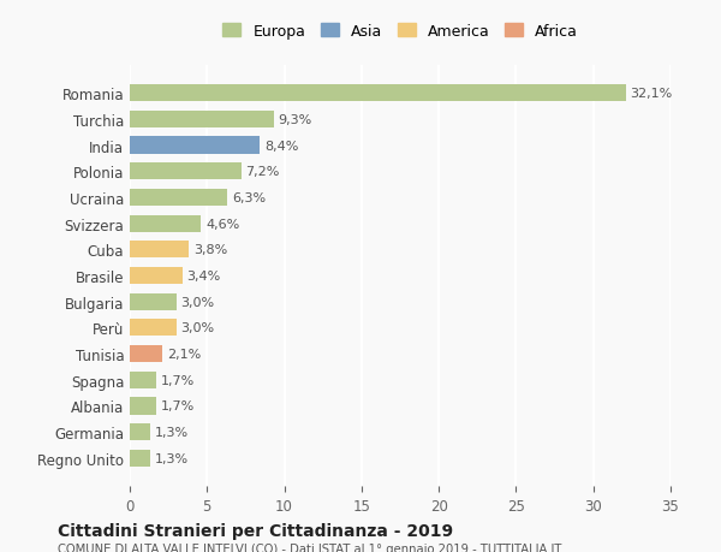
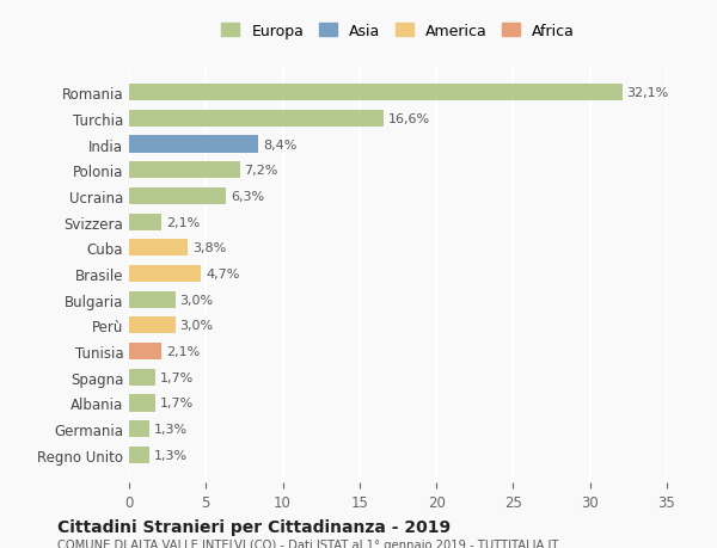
Turchia: 9,3% -> 16,6%
Svizzera: 4,6% -> 2,1%
Brasile: 3,4% -> 4,7%
